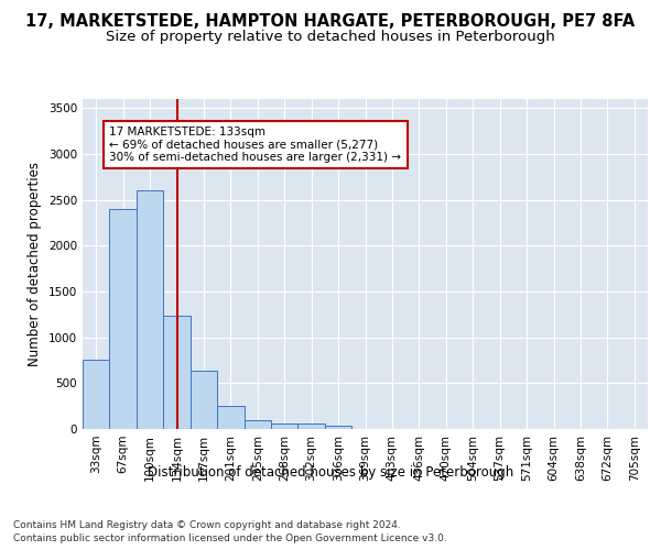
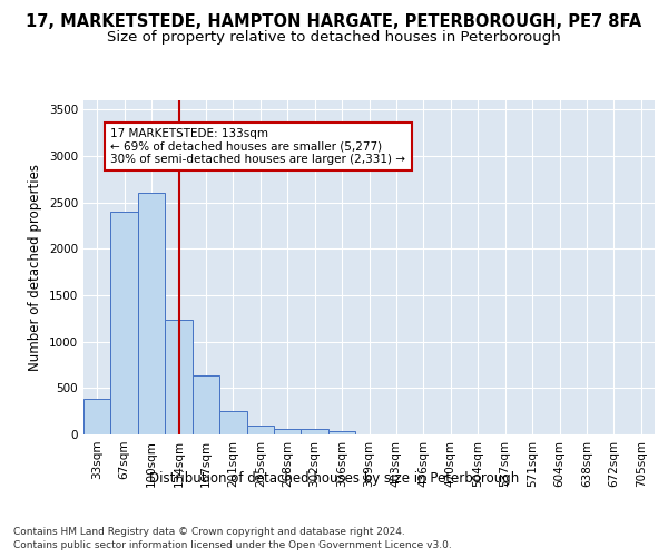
33sqm: 760 -> 390
